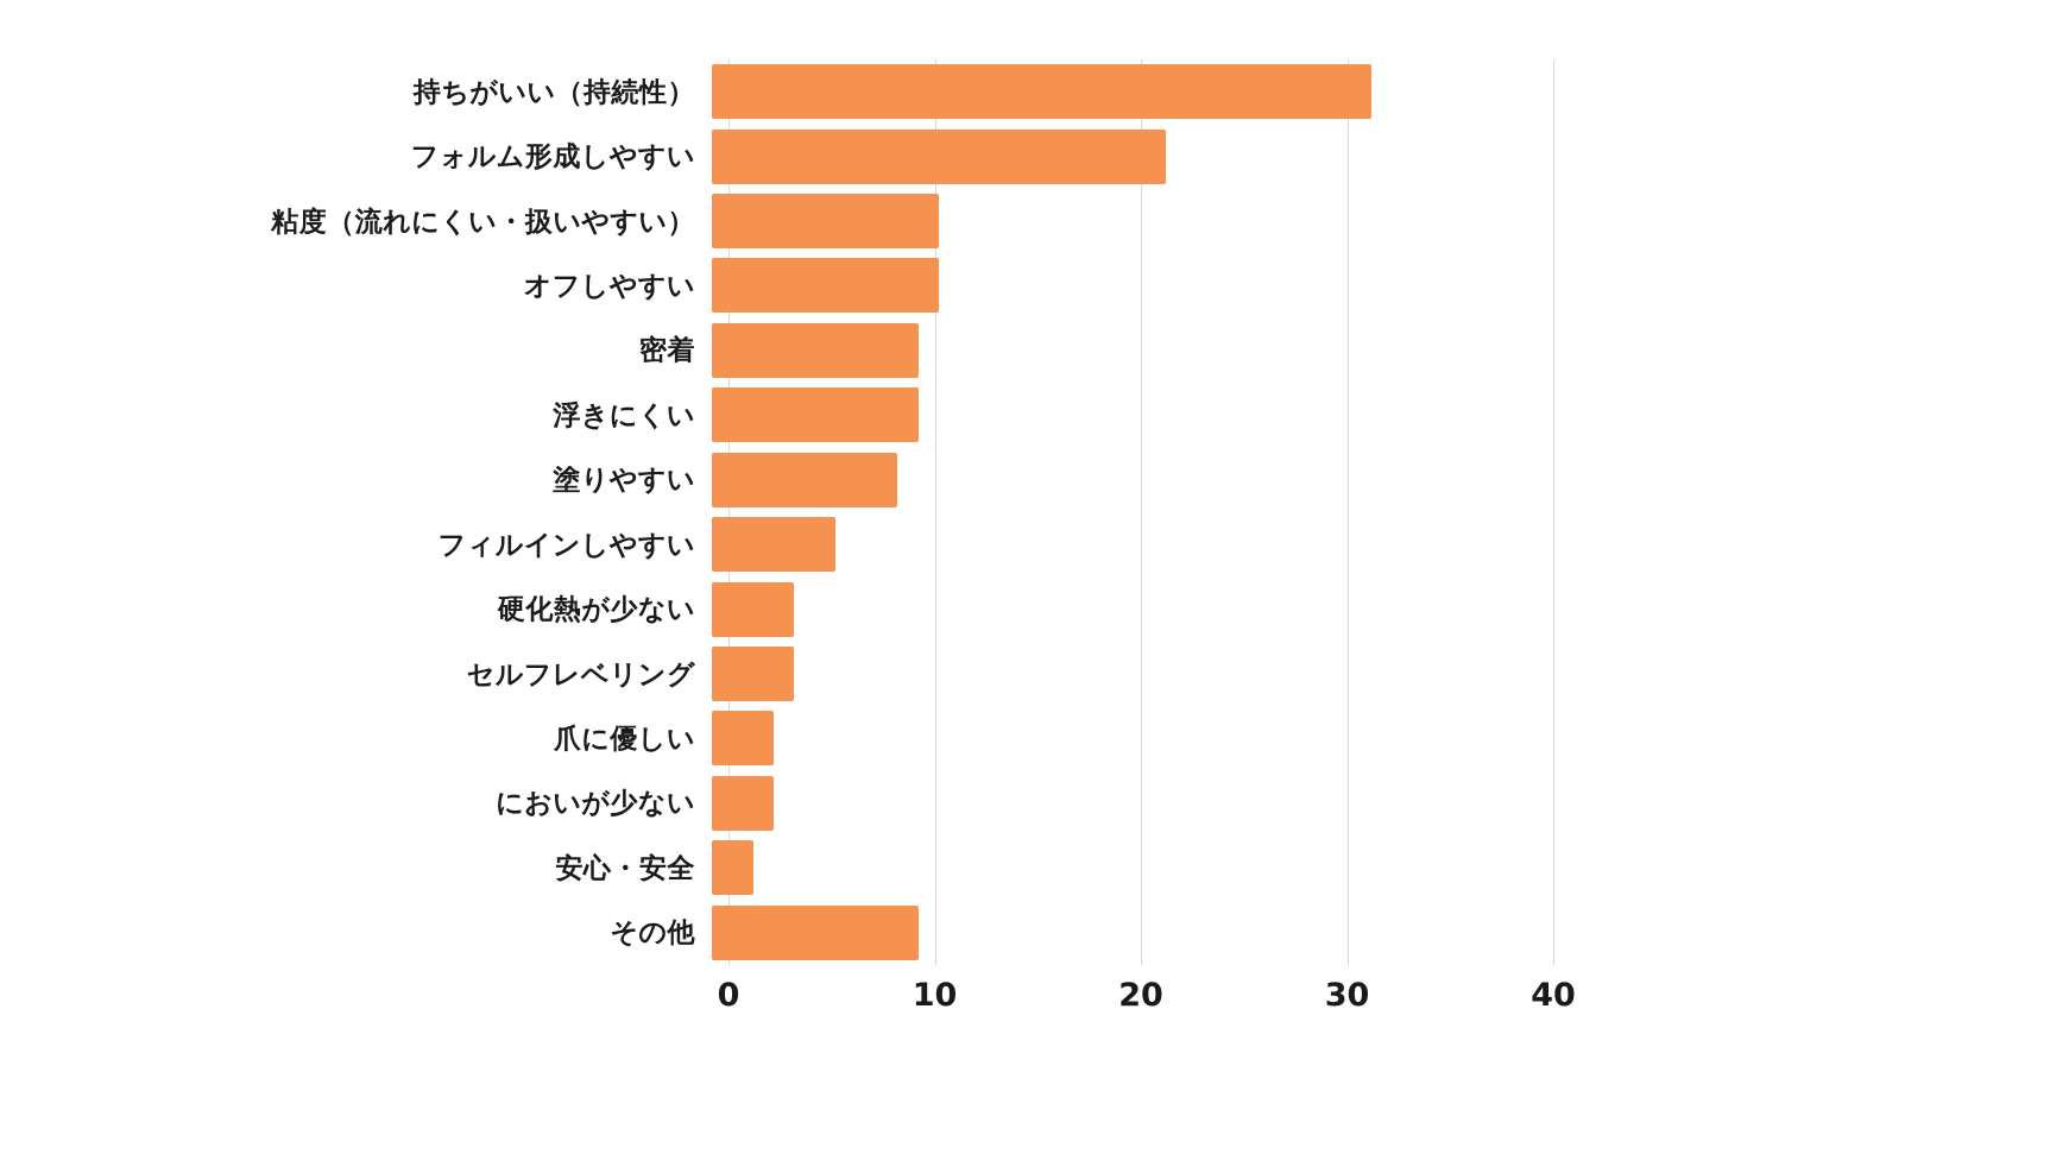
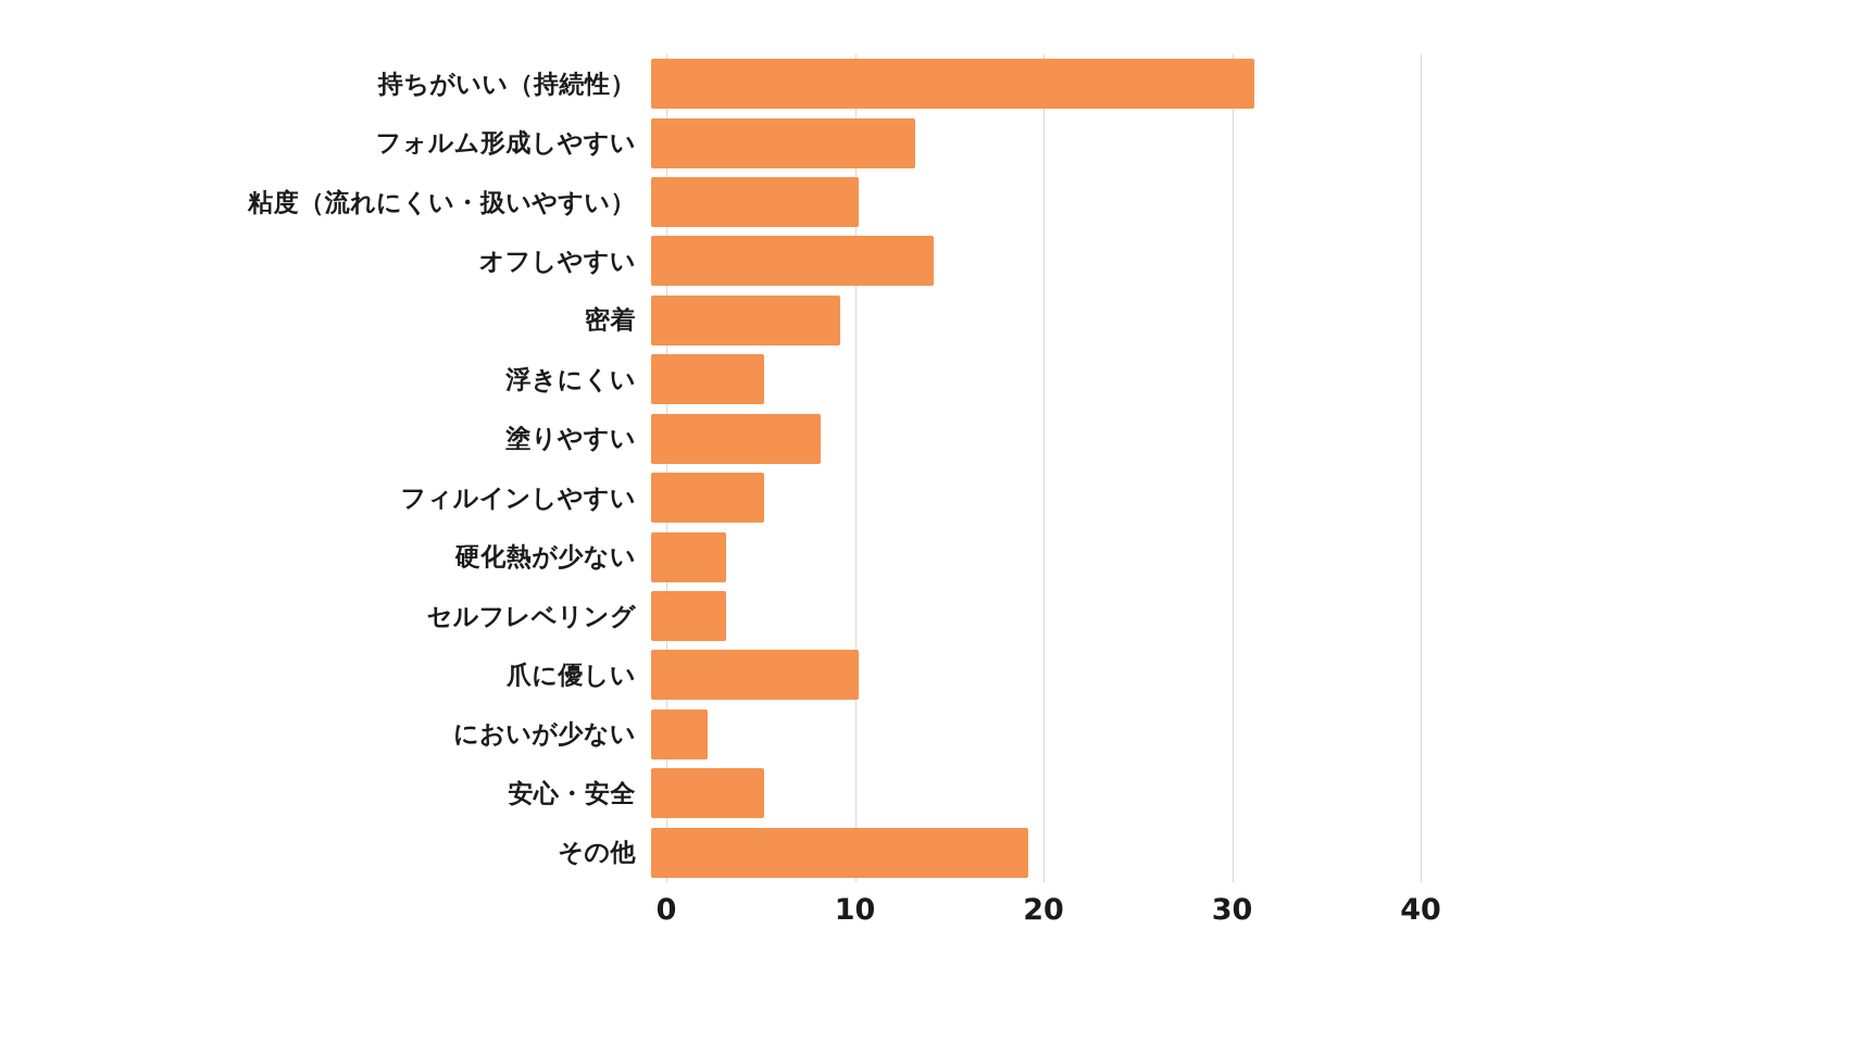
フォルム形成しやすい: 22 -> 14
オフしやすい: 11 -> 15
浮きにくい: 10 -> 6
爪に優しい: 3 -> 11
安心・安全: 2 -> 6
その他: 10 -> 20
